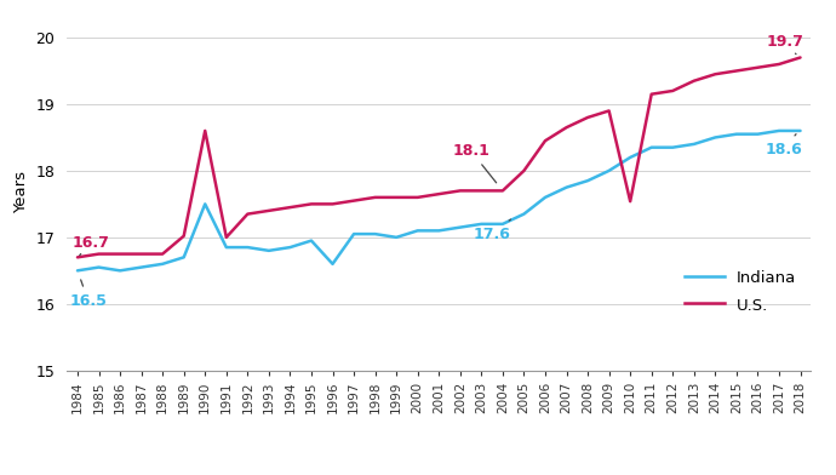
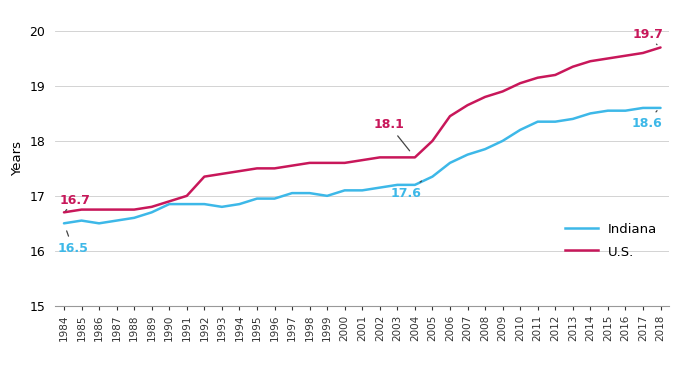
U.S./1989: 17.02 -> 16.80
Indiana/1990: 17.50 -> 16.85
U.S./1990: 18.60 -> 16.90
Indiana/1996: 16.60 -> 16.95
U.S./2010: 17.54 -> 19.05
